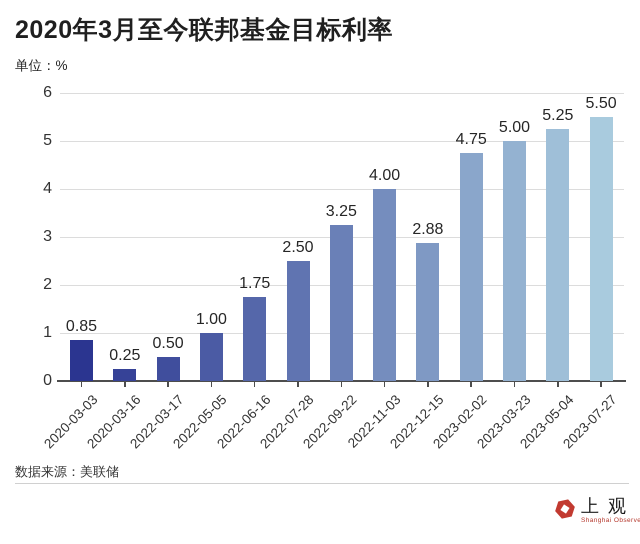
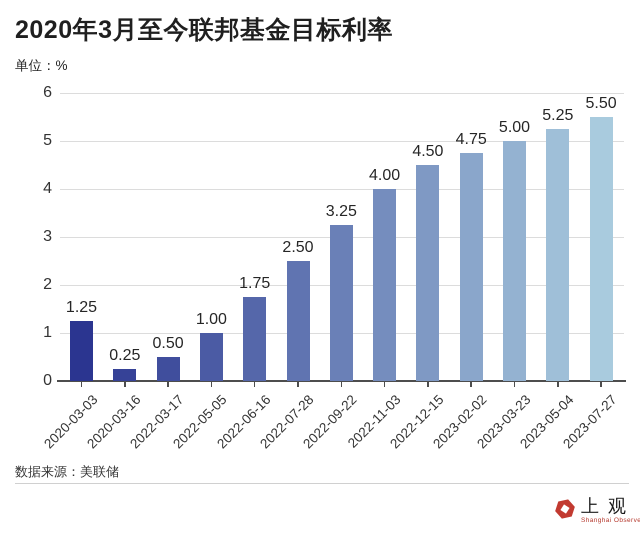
2020-03-03: 0.85 -> 1.25
2022-12-15: 2.88 -> 4.50
